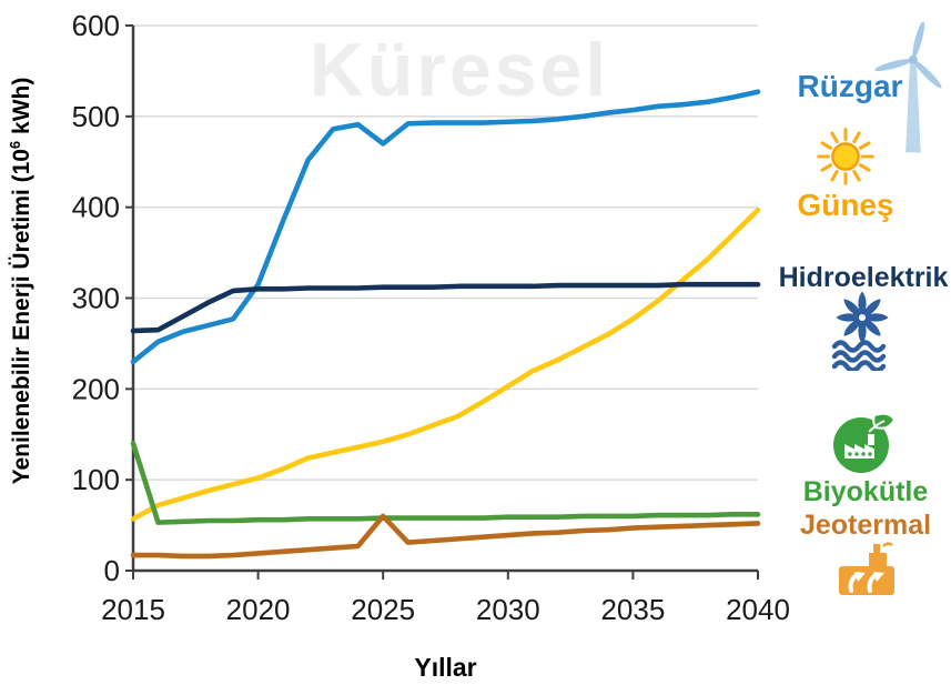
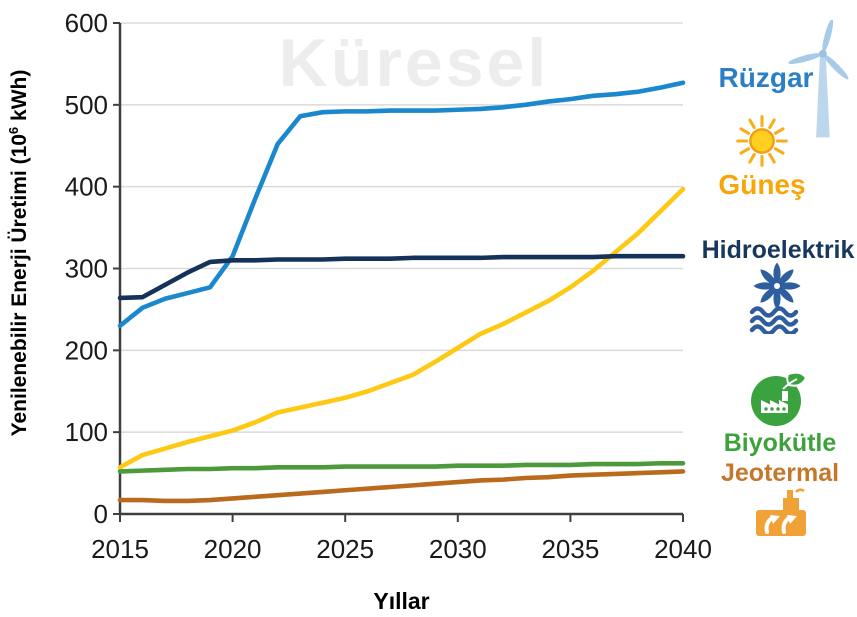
Biyokütle/2015: 140 -> 50
Rüzgar/2025: 470 -> 490
Jeotermal/2025: 60 -> 30
